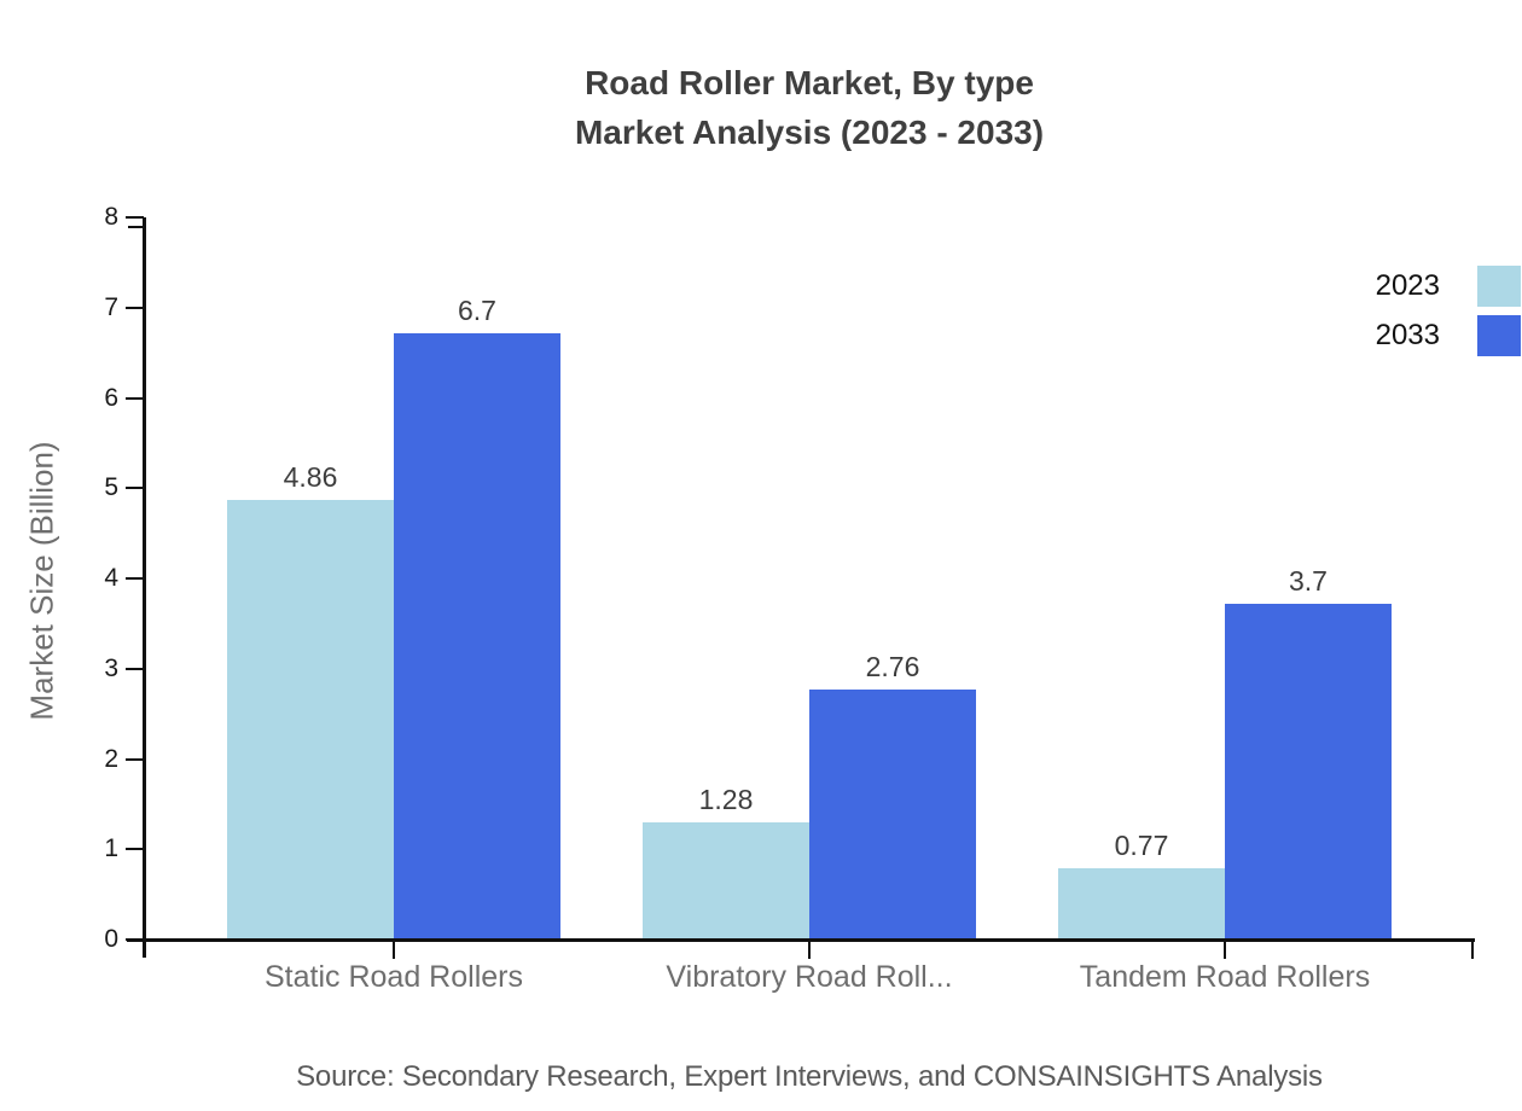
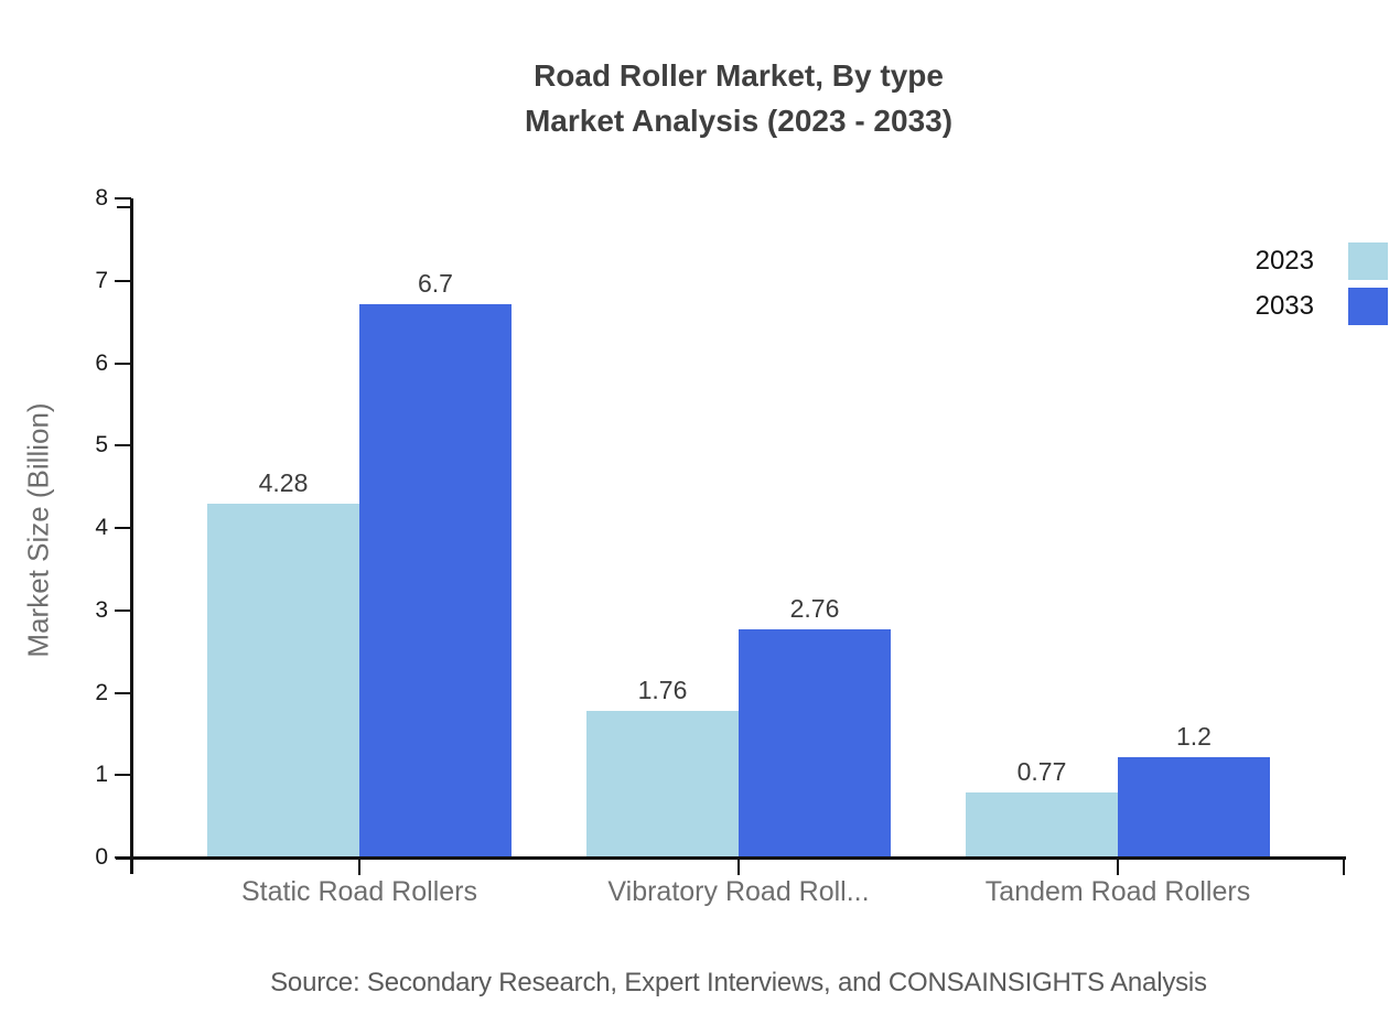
2023/Static Road Rollers: 4.86 -> 4.28
2023/Vibratory Road Roll...: 1.28 -> 1.76
2033/Tandem Road Rollers: 3.7 -> 1.2
